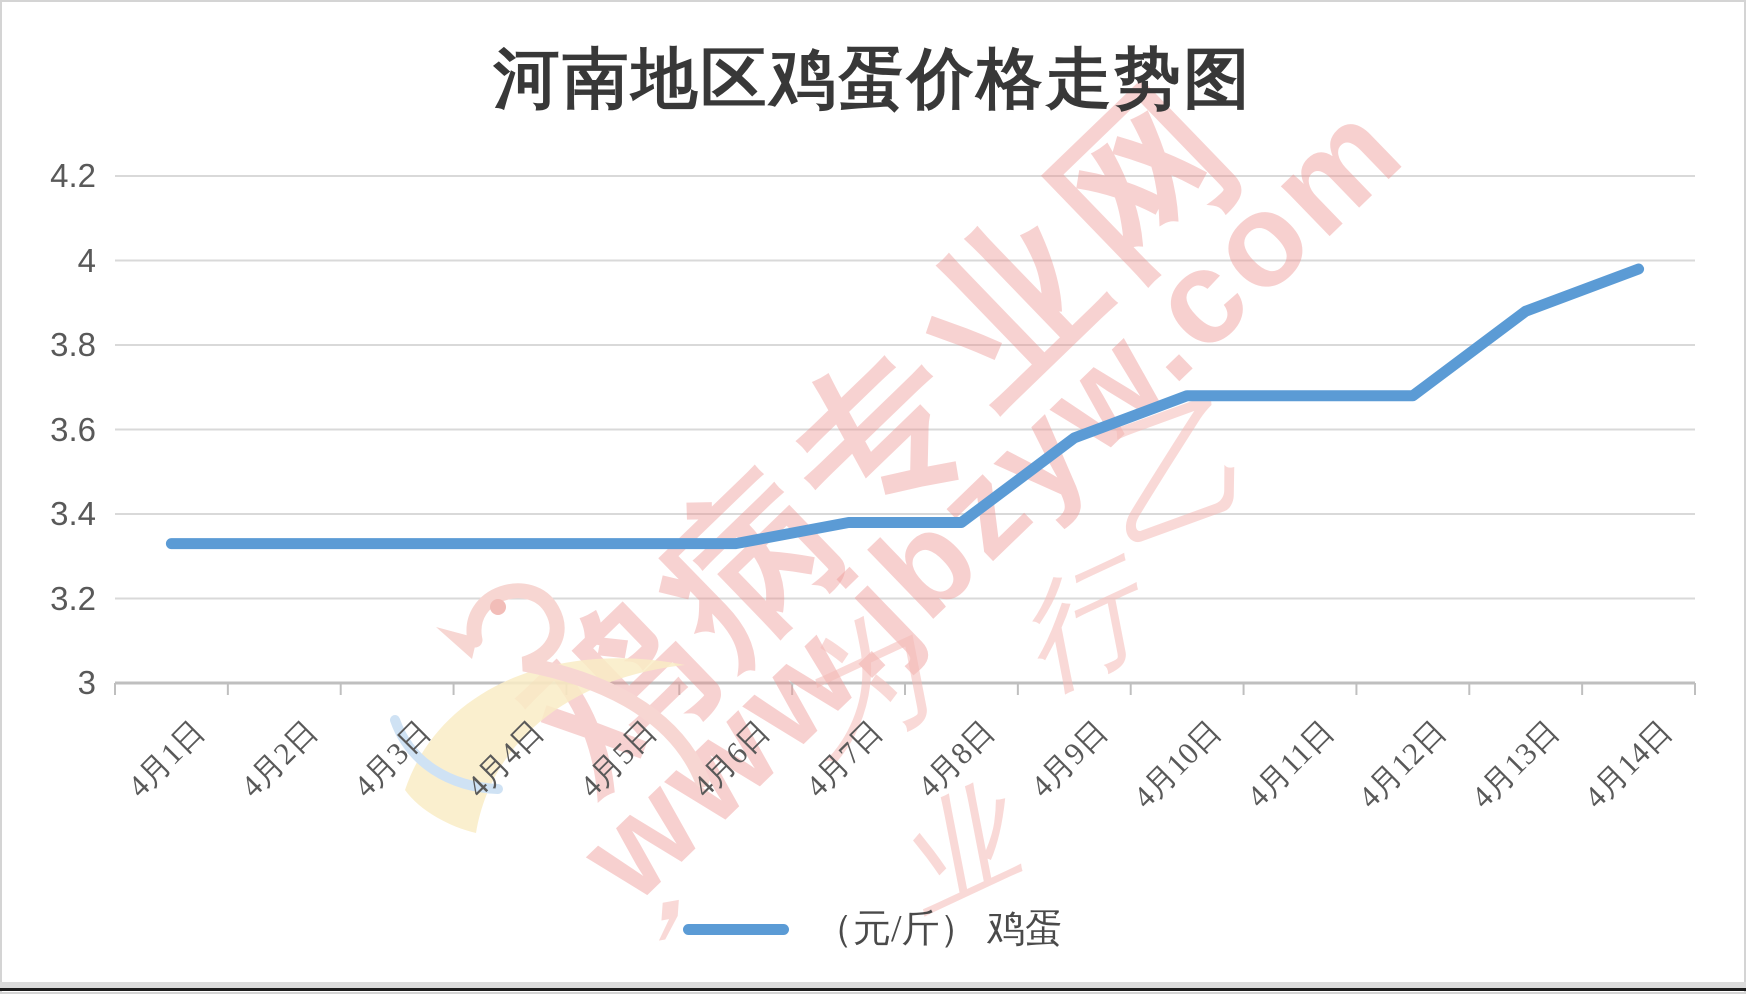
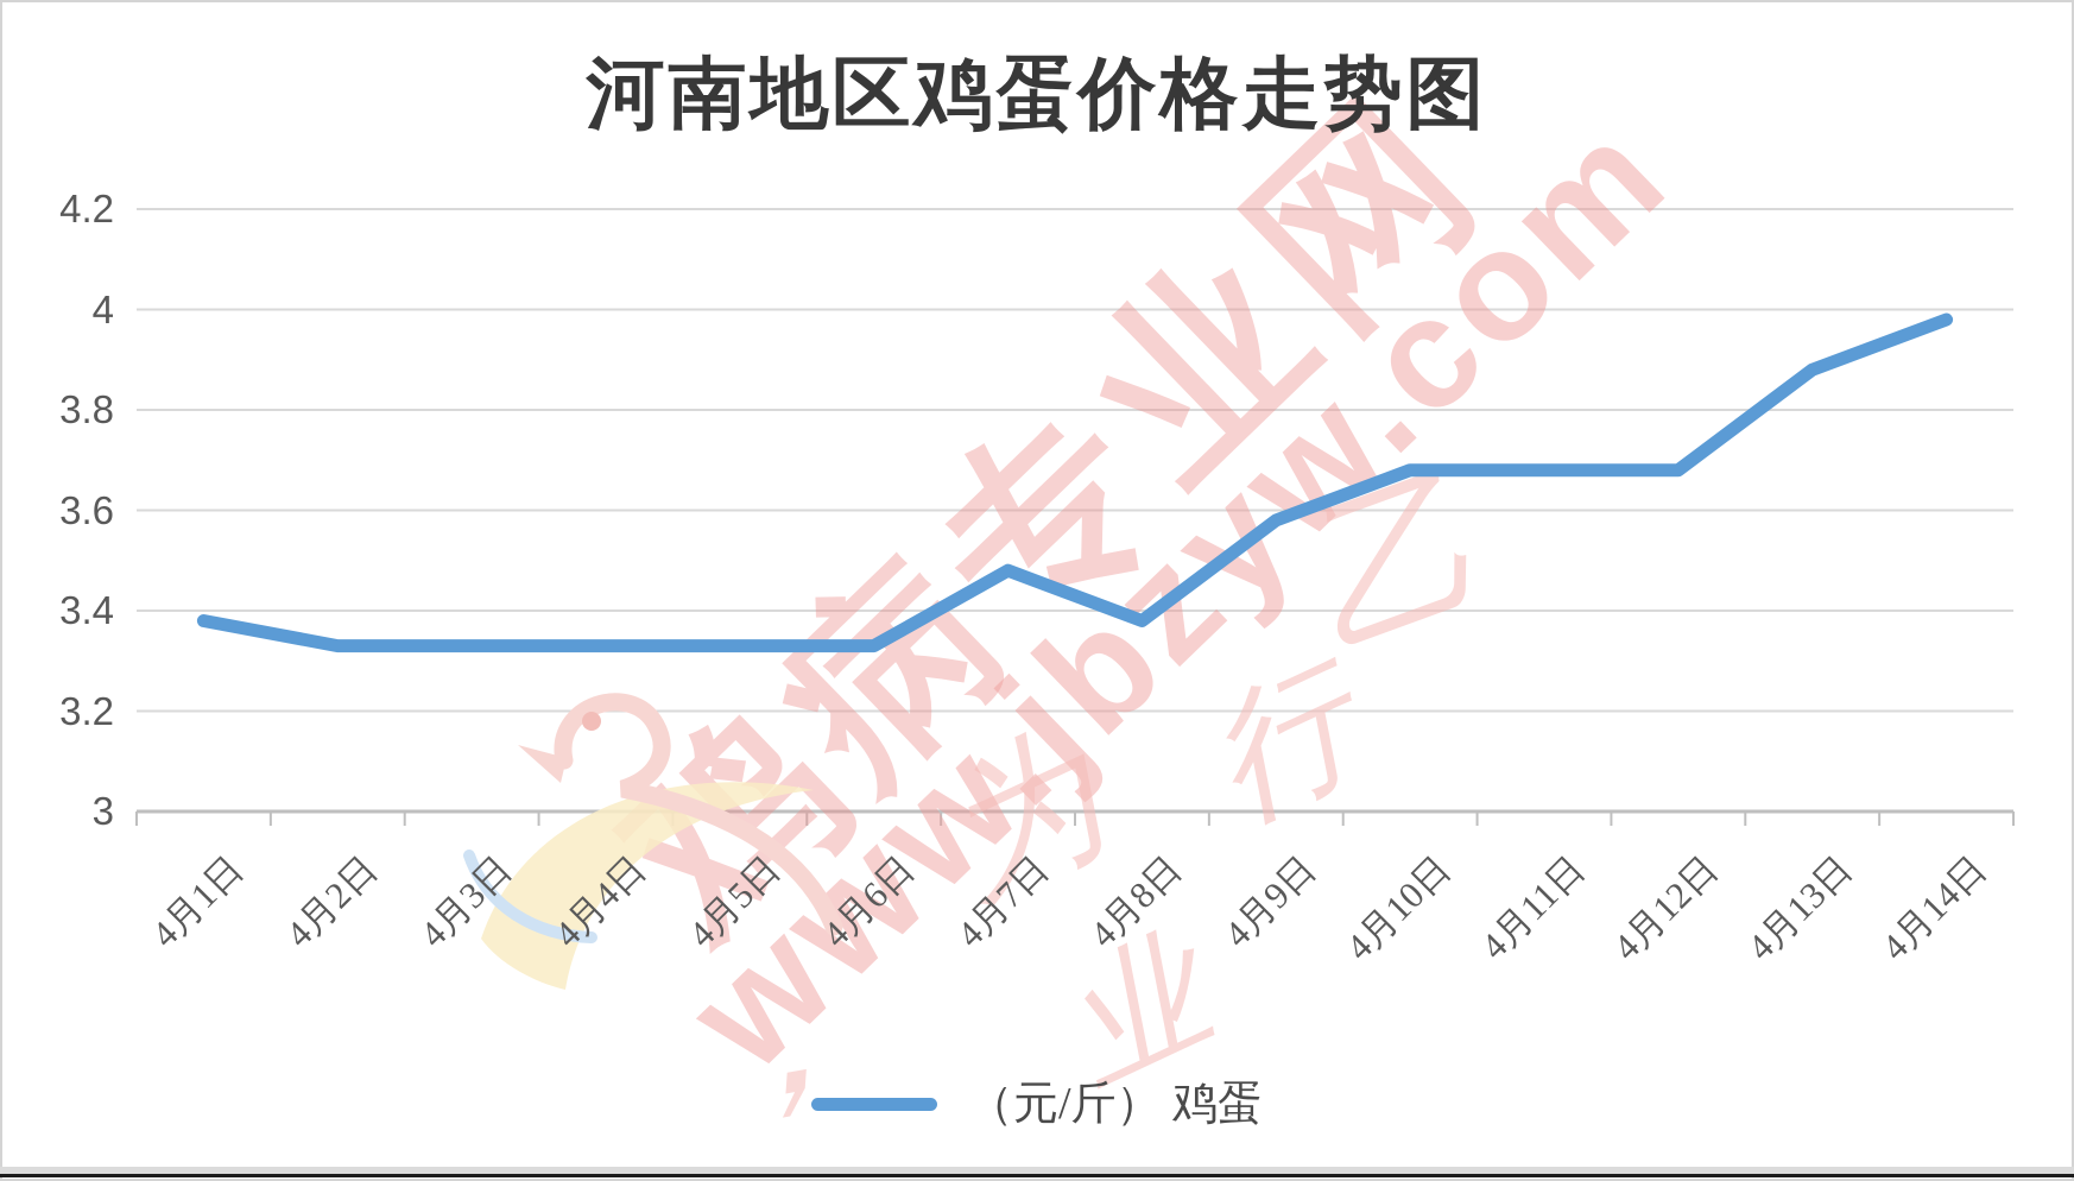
4月1日: 3.33 -> 3.38
4月7日: 3.38 -> 3.48
